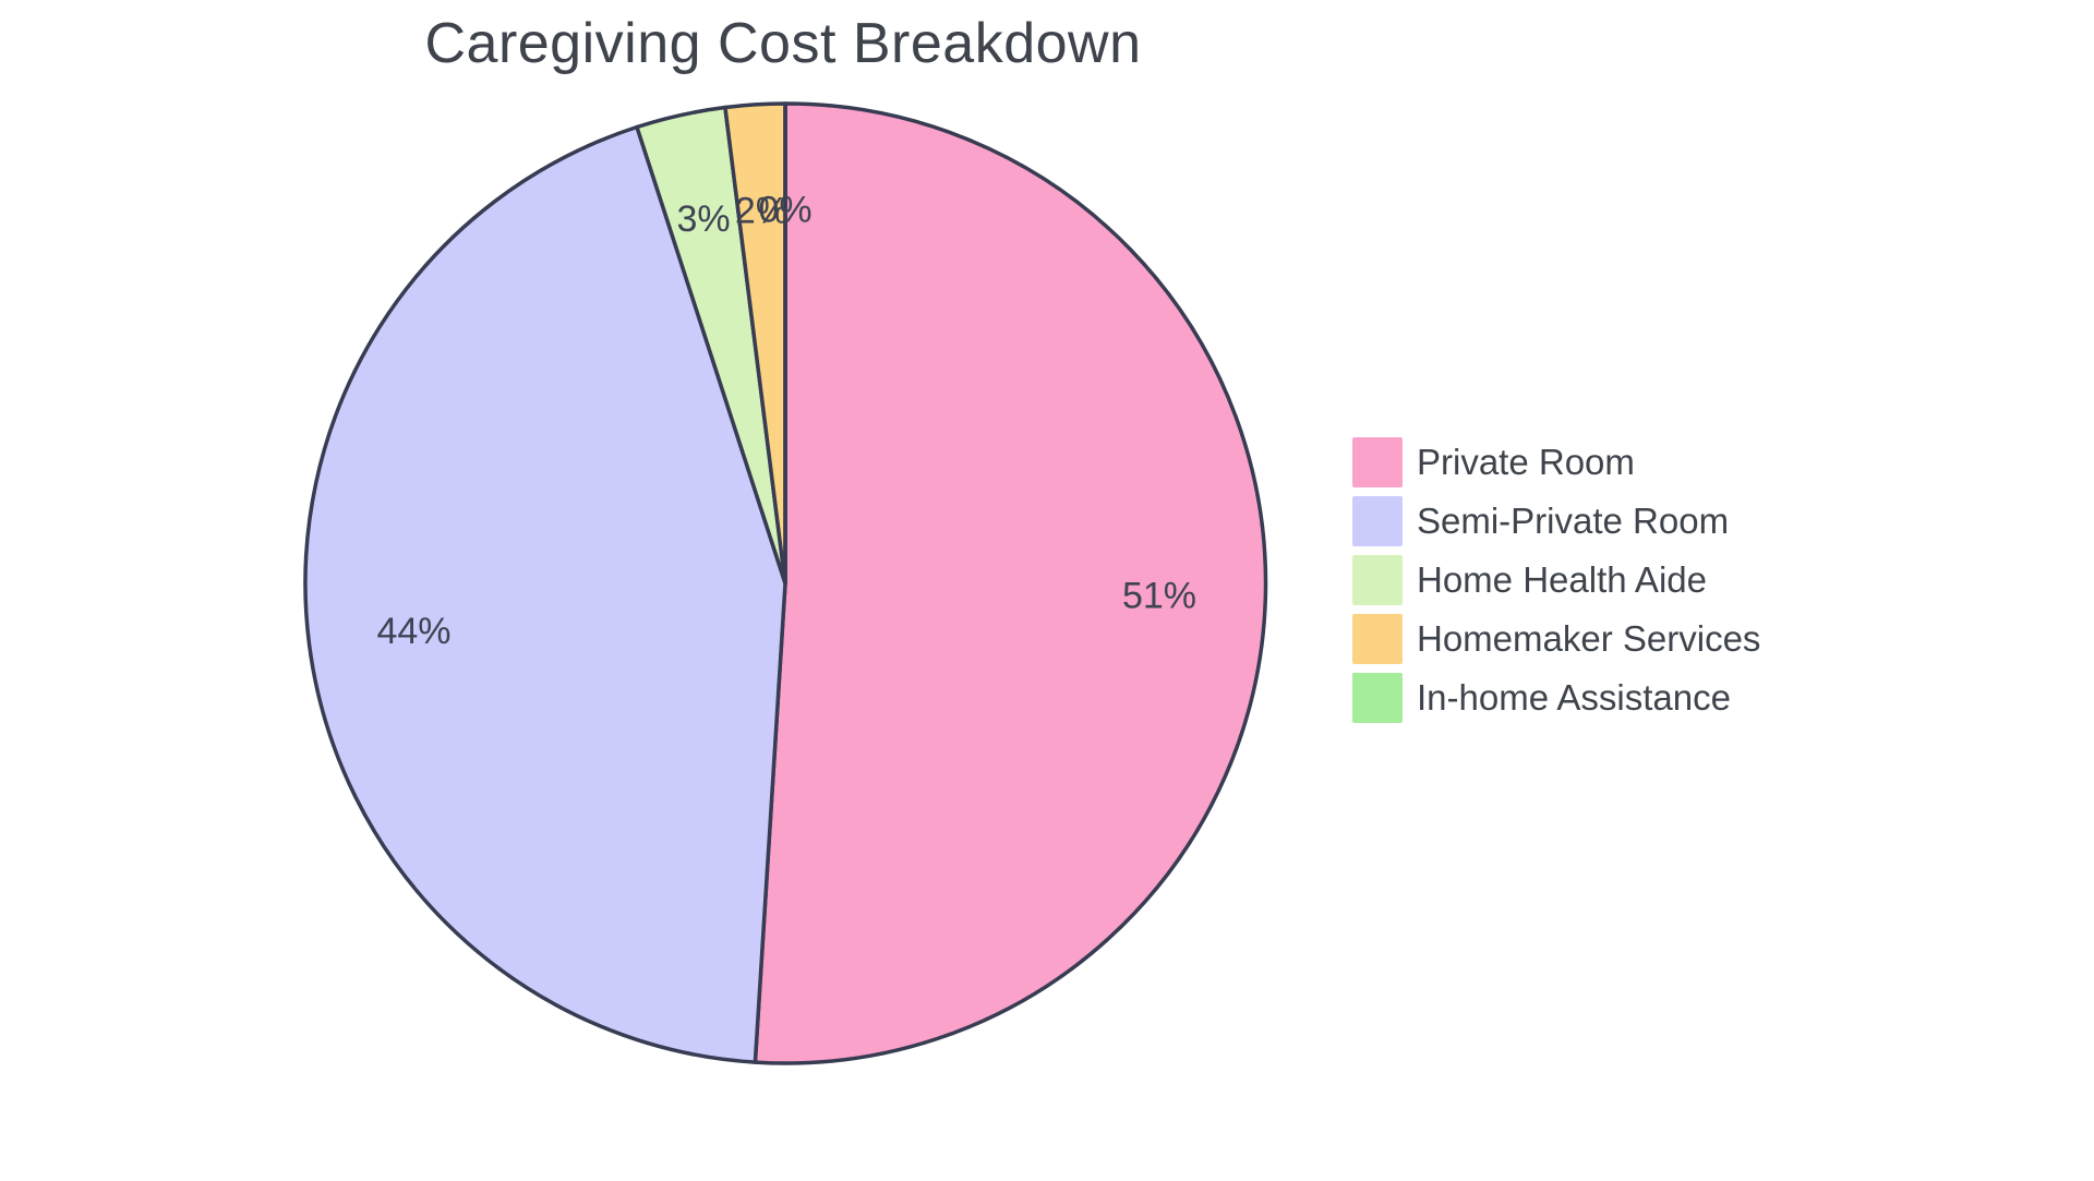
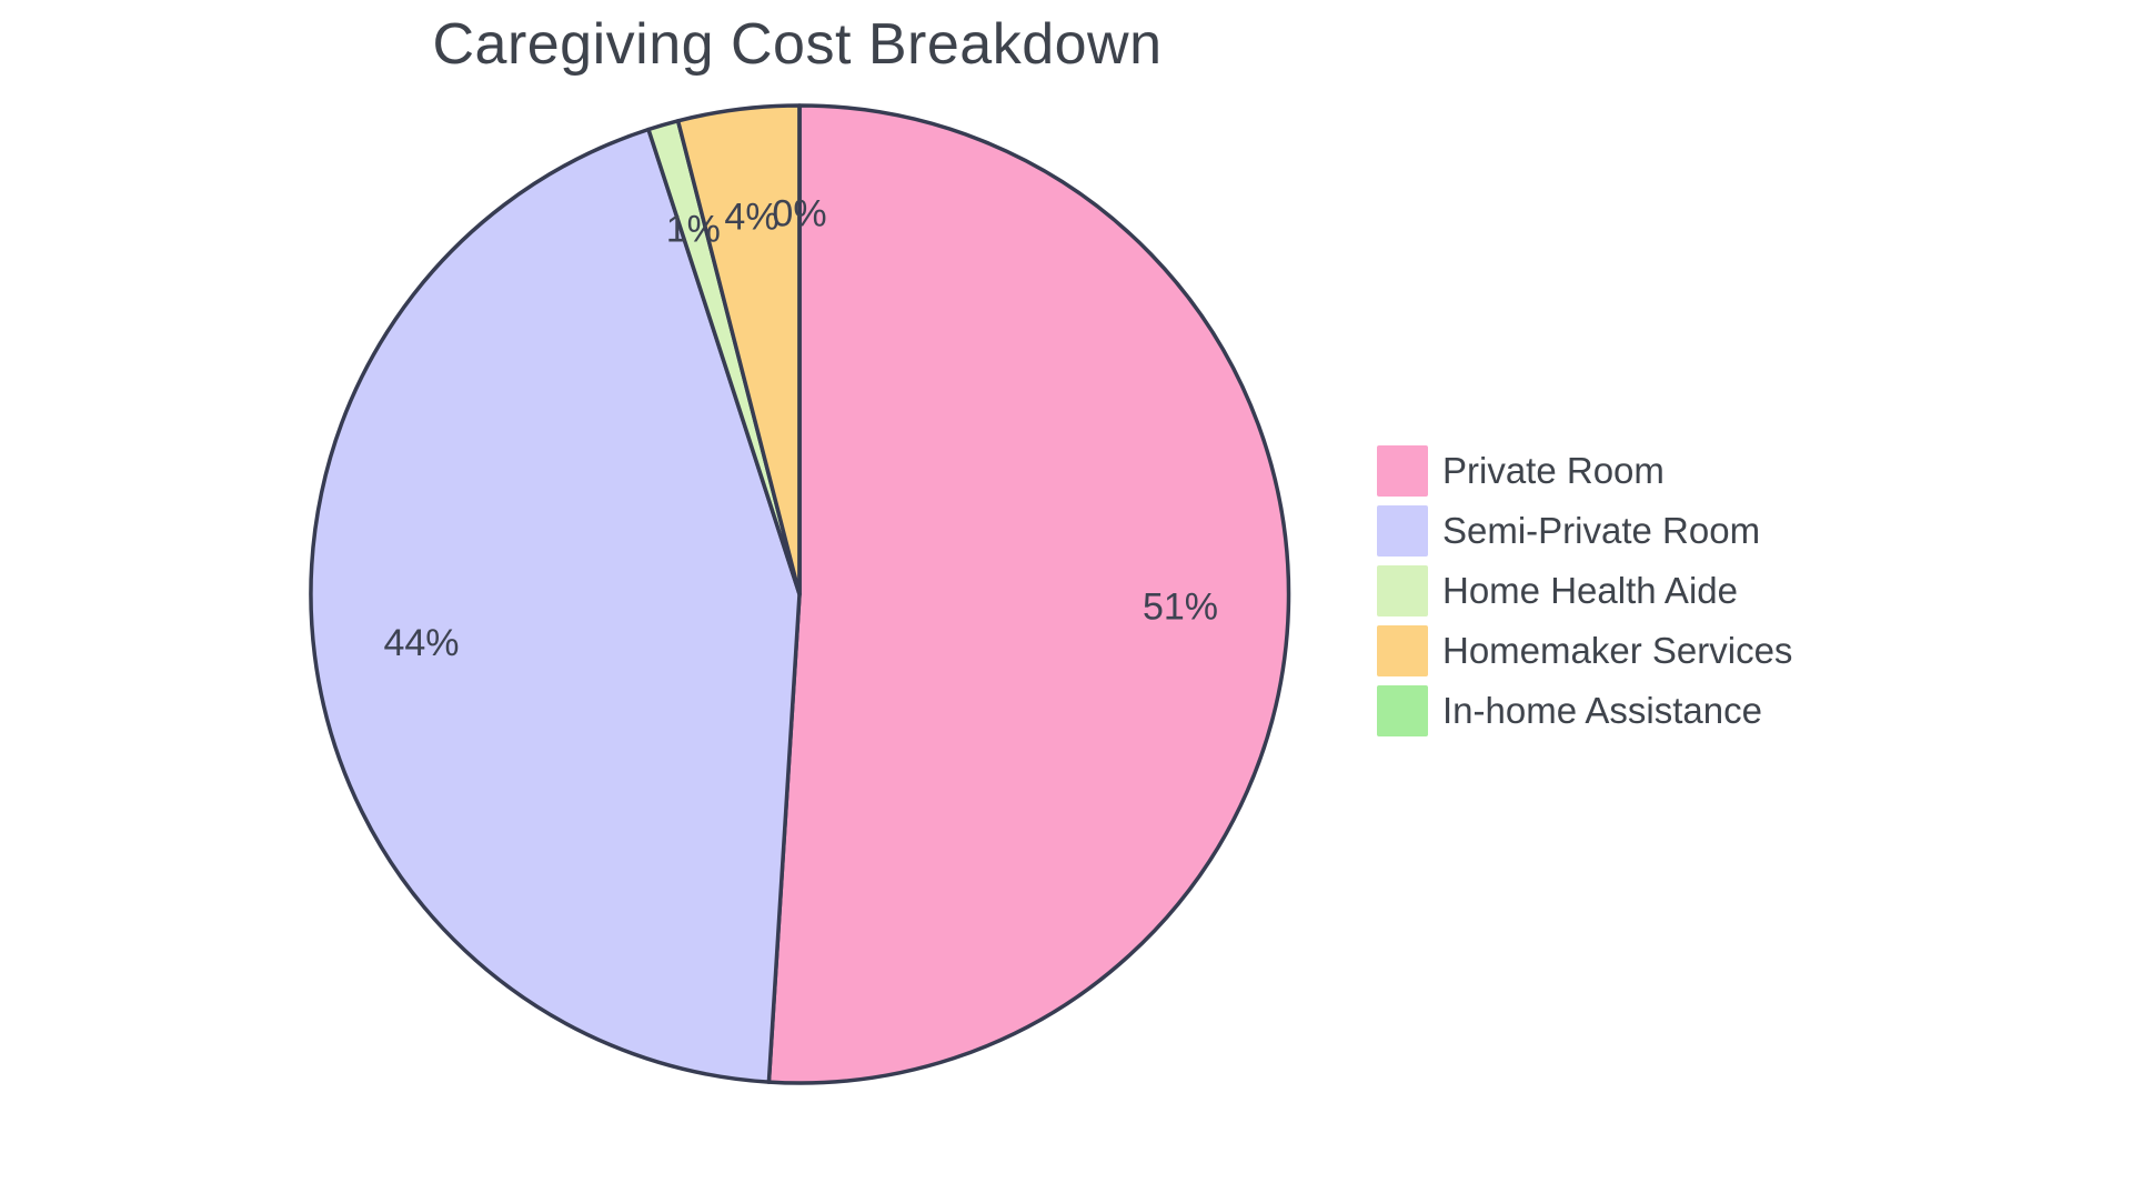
Home Health Aide: 3% -> 1%
Homemaker Services: 2% -> 4%
